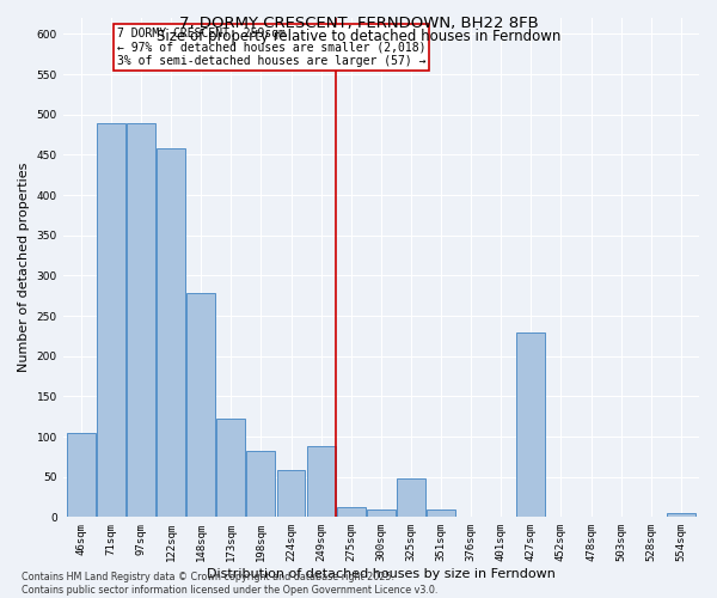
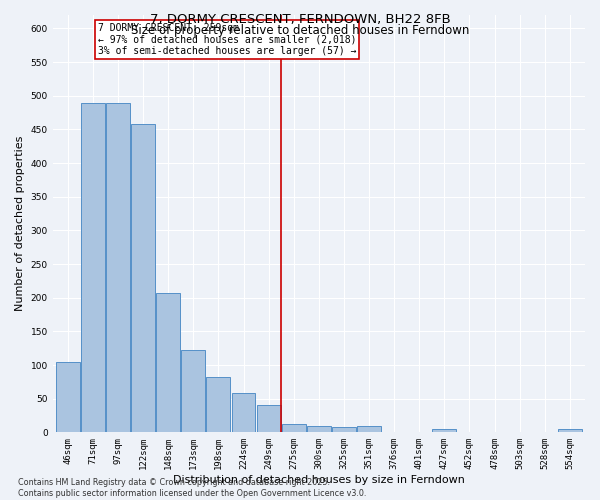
148sqm: 278 -> 207
249sqm: 88 -> 40
325sqm: 48 -> 8
427sqm: 230 -> 5
